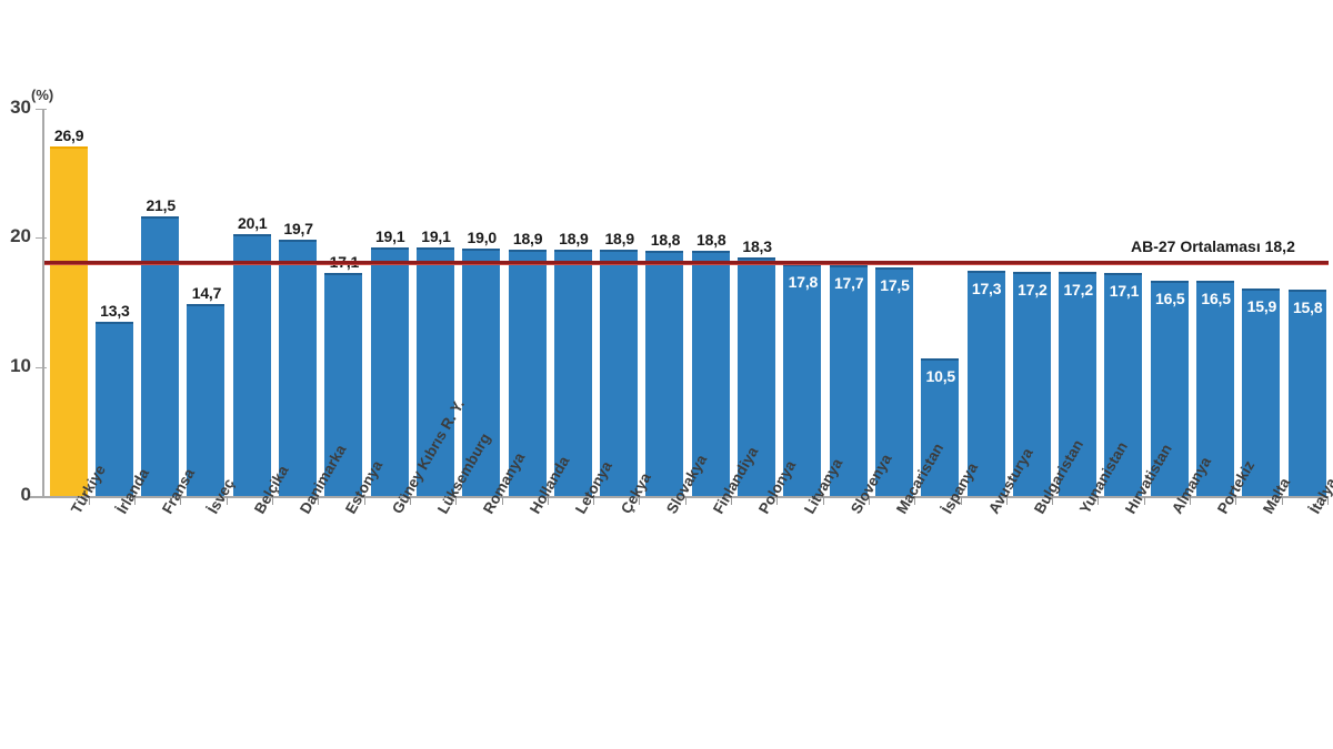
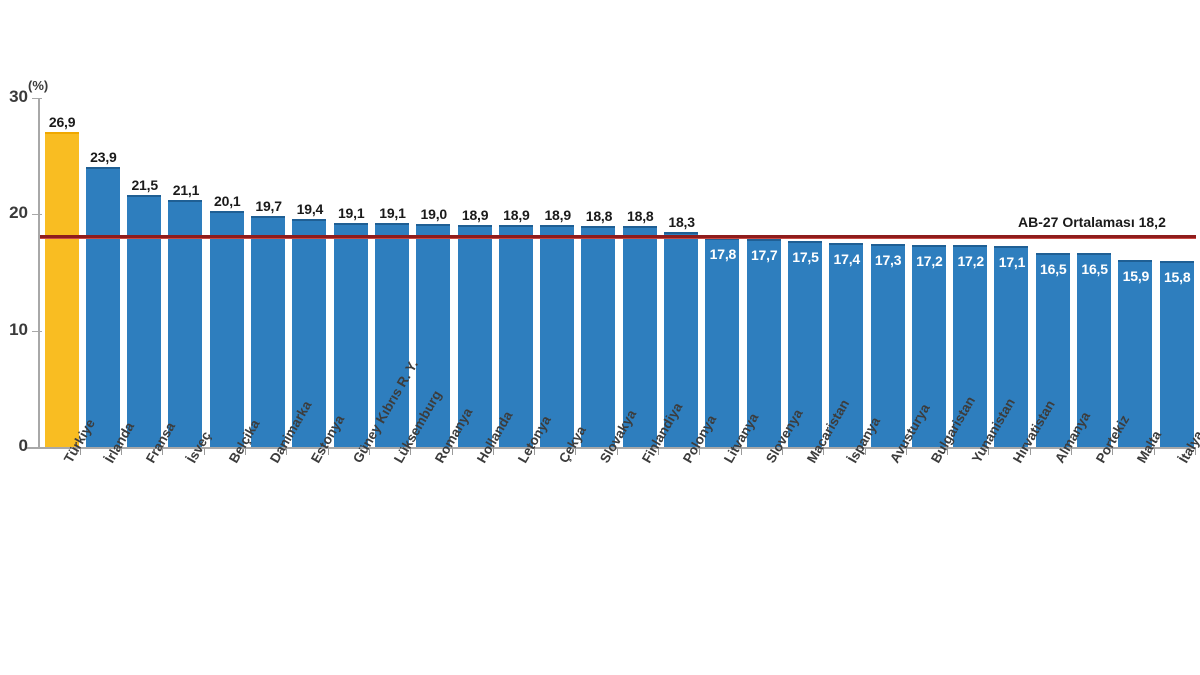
İrlanda: 13,3 -> 23,9
İsveç: 14,7 -> 21,1
Estonya: 17,1 -> 19,4
İspanya: 10,5 -> 17,4
